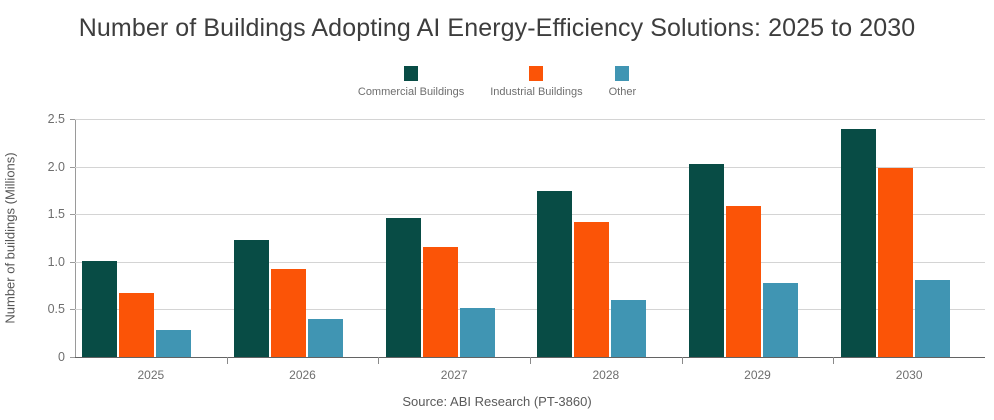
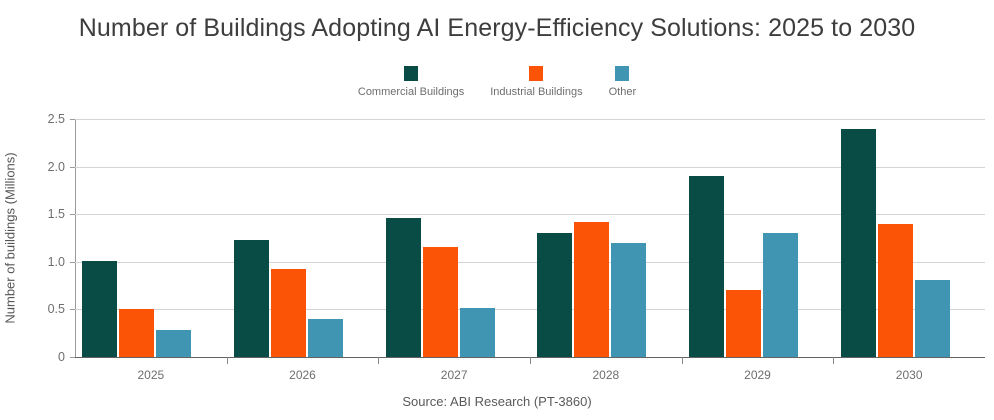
Industrial Buildings/2025: 0.7 -> 0.5
Commercial Buildings/2028: 1.7 -> 1.3
Other/2028: 0.6 -> 1.2
Commercial Buildings/2029: 2.0 -> 1.9
Industrial Buildings/2029: 1.6 -> 0.7
Other/2029: 0.8 -> 1.3
Industrial Buildings/2030: 2.0 -> 1.4
